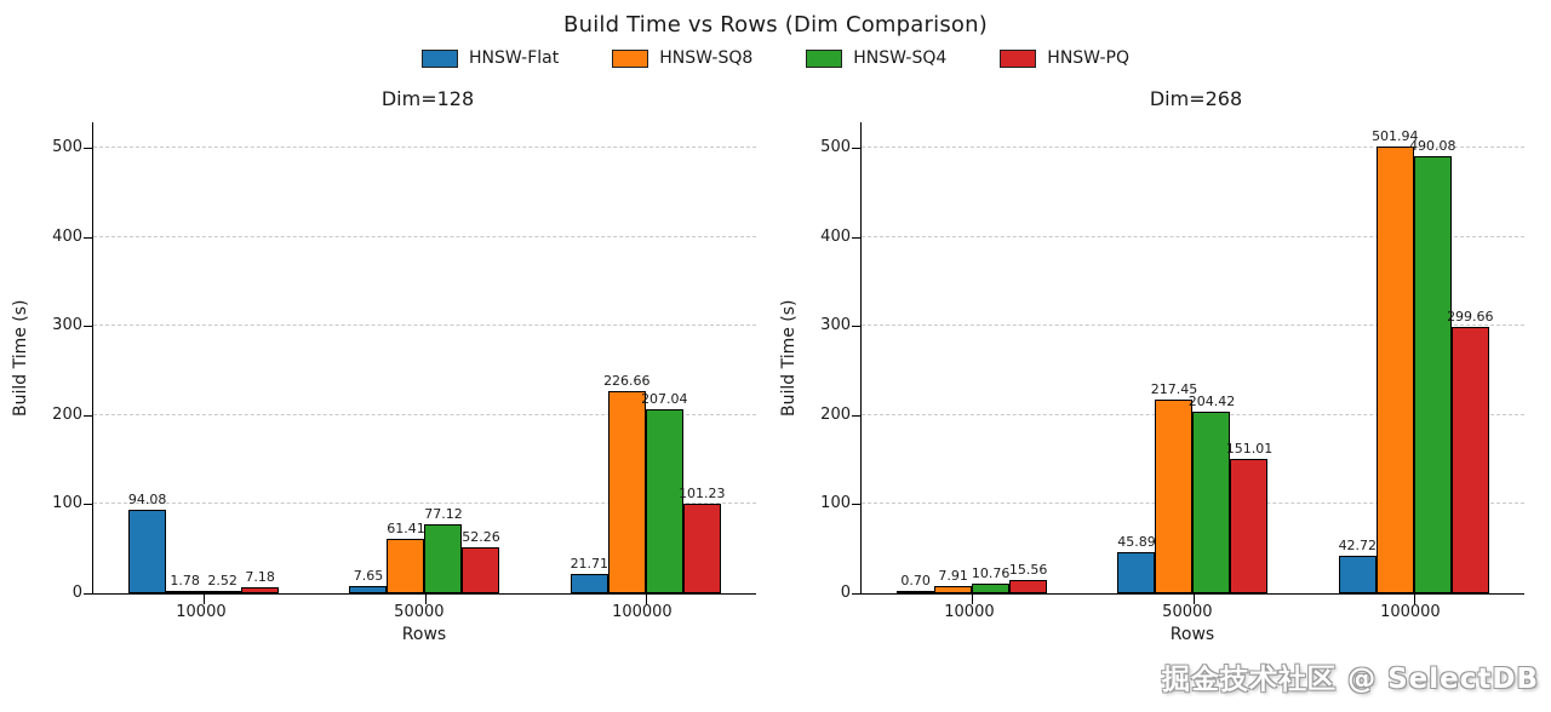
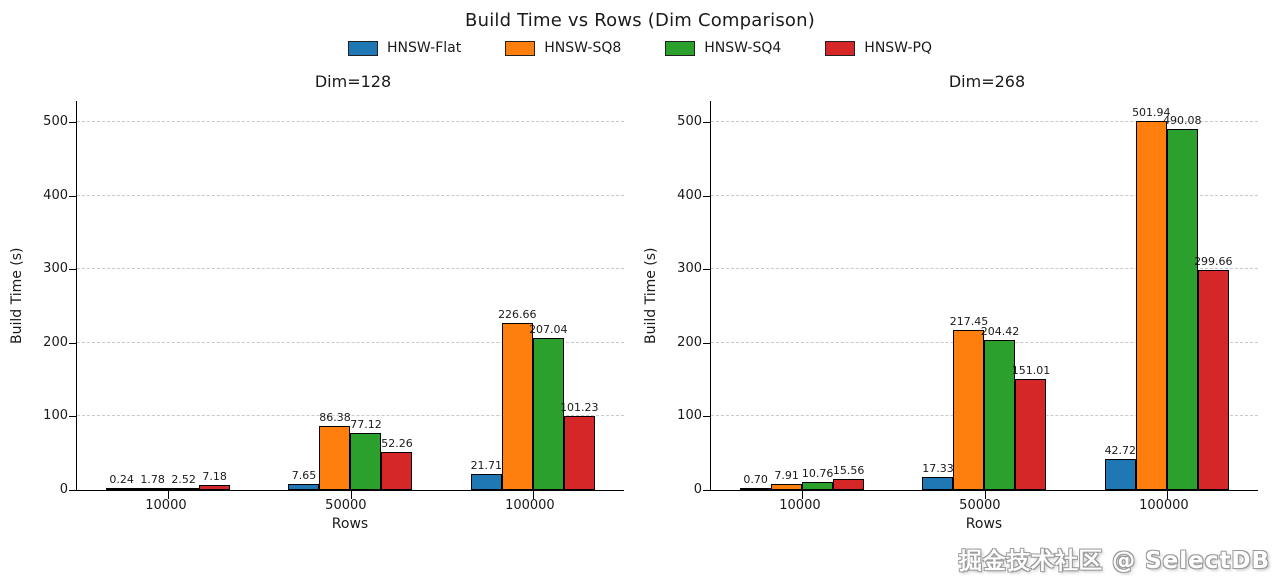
Dim=128/HNSW-Flat/10000: 94.08 -> 0.24
Dim=128/HNSW-SQ8/50000: 61.41 -> 86.38
Dim=268/HNSW-Flat/50000: 45.89 -> 17.33
